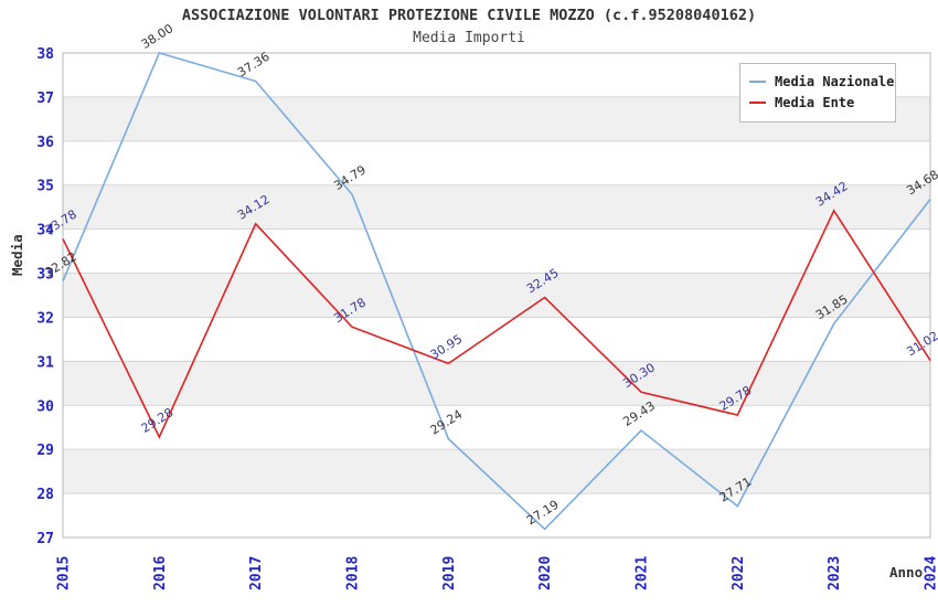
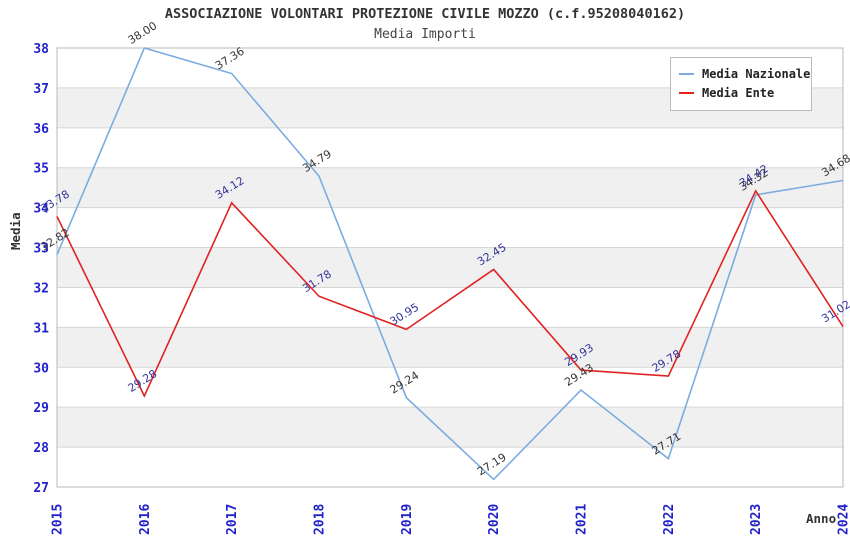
Media Ente/2021: 30.30 -> 29.93
Media Nazionale/2023: 31.85 -> 34.32
